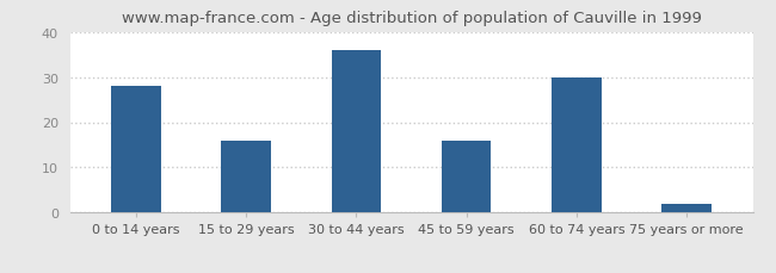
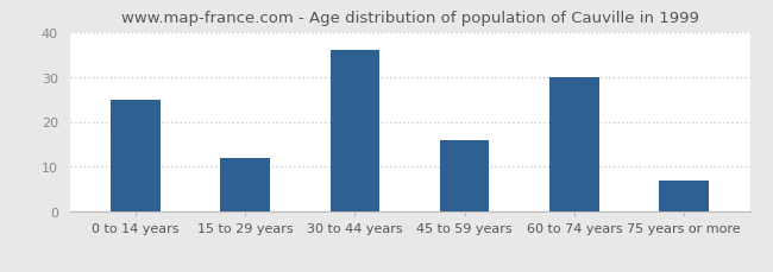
0 to 14 years: 28 -> 25
15 to 29 years: 16 -> 12
75 years or more: 2 -> 7
